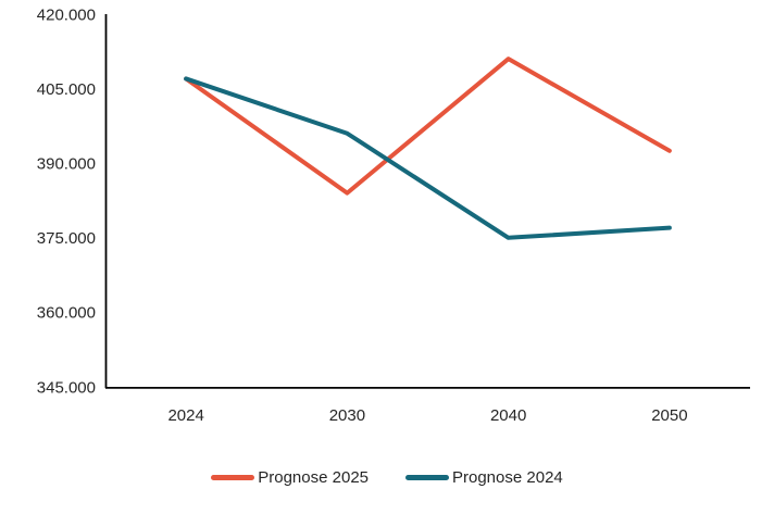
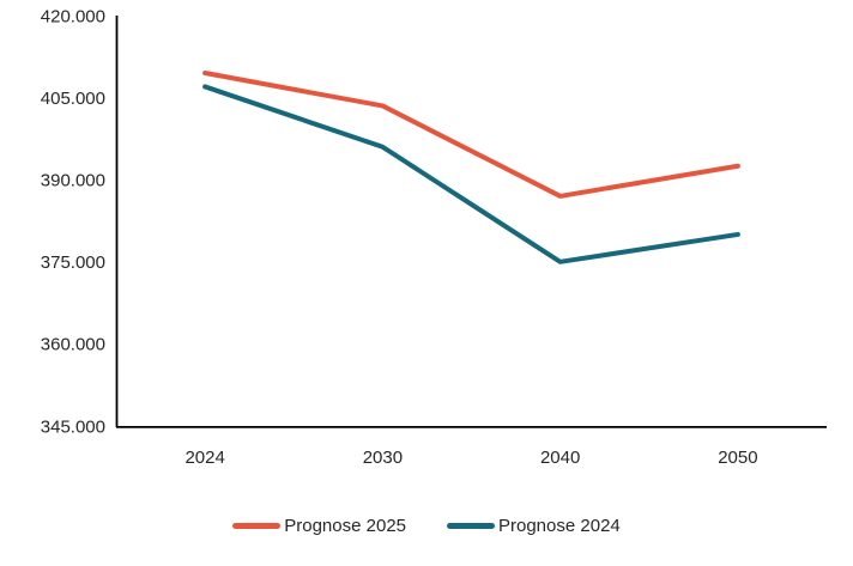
Prognose 2025/2024: 407000 -> 410000
Prognose 2025/2030: 384000 -> 404000
Prognose 2025/2040: 411000 -> 387000
Prognose 2024/2050: 377000 -> 380000
